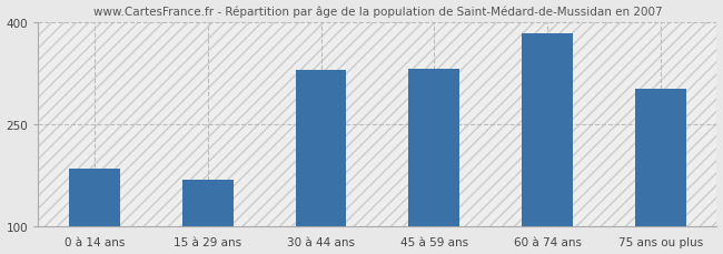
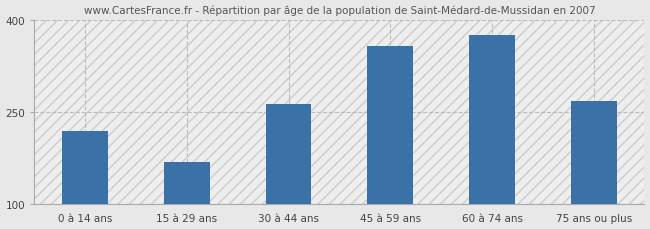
0 à 14 ans: 184 -> 218
30 à 44 ans: 330 -> 263
45 à 59 ans: 332 -> 358
60 à 74 ans: 384 -> 375
75 ans ou plus: 302 -> 268
